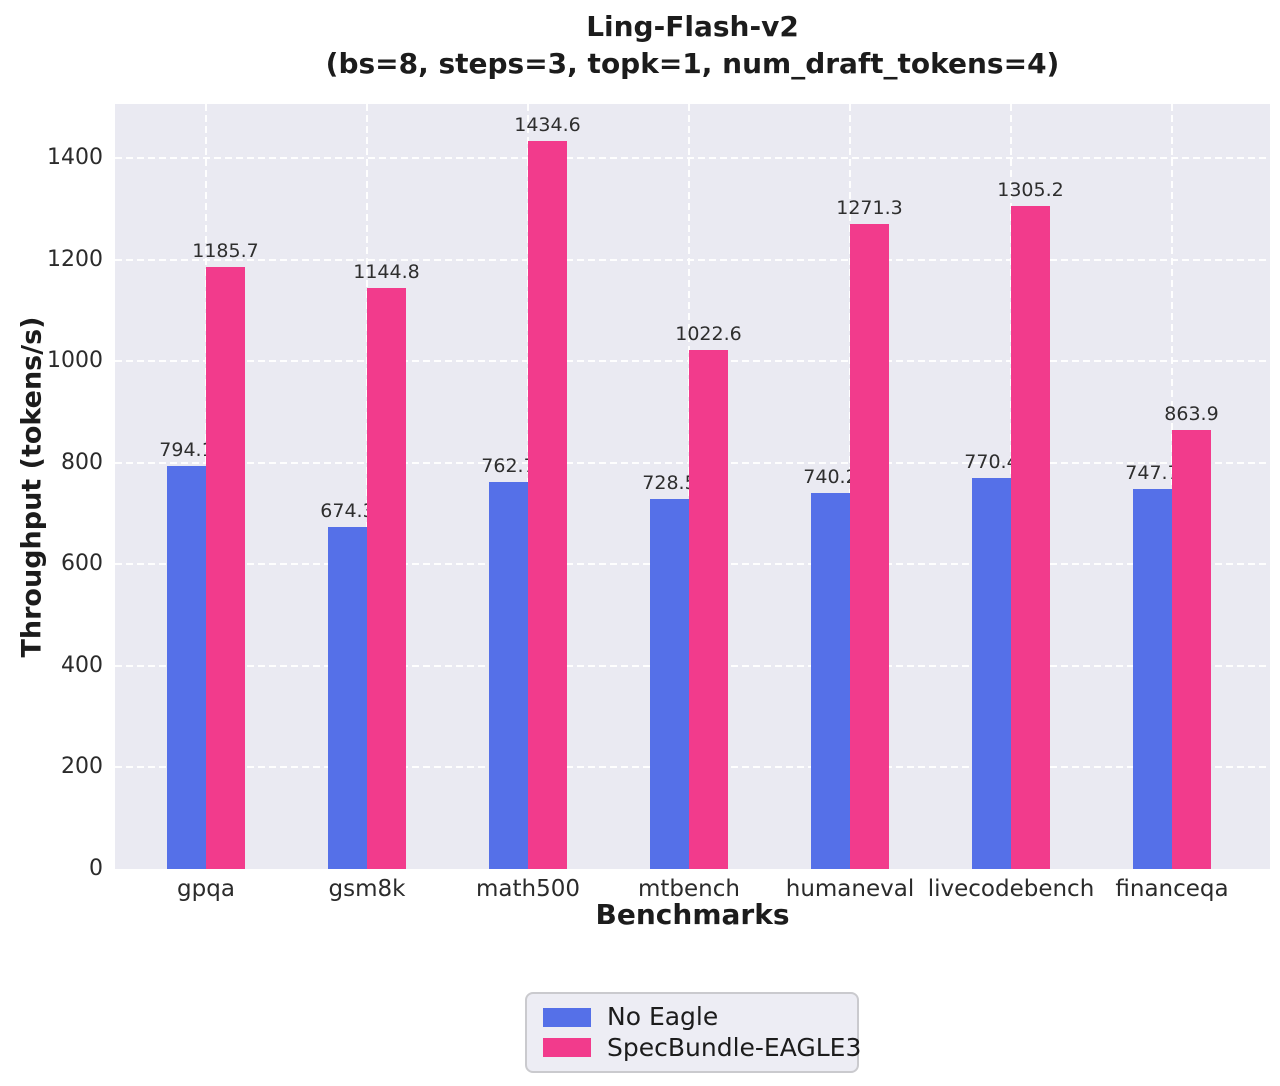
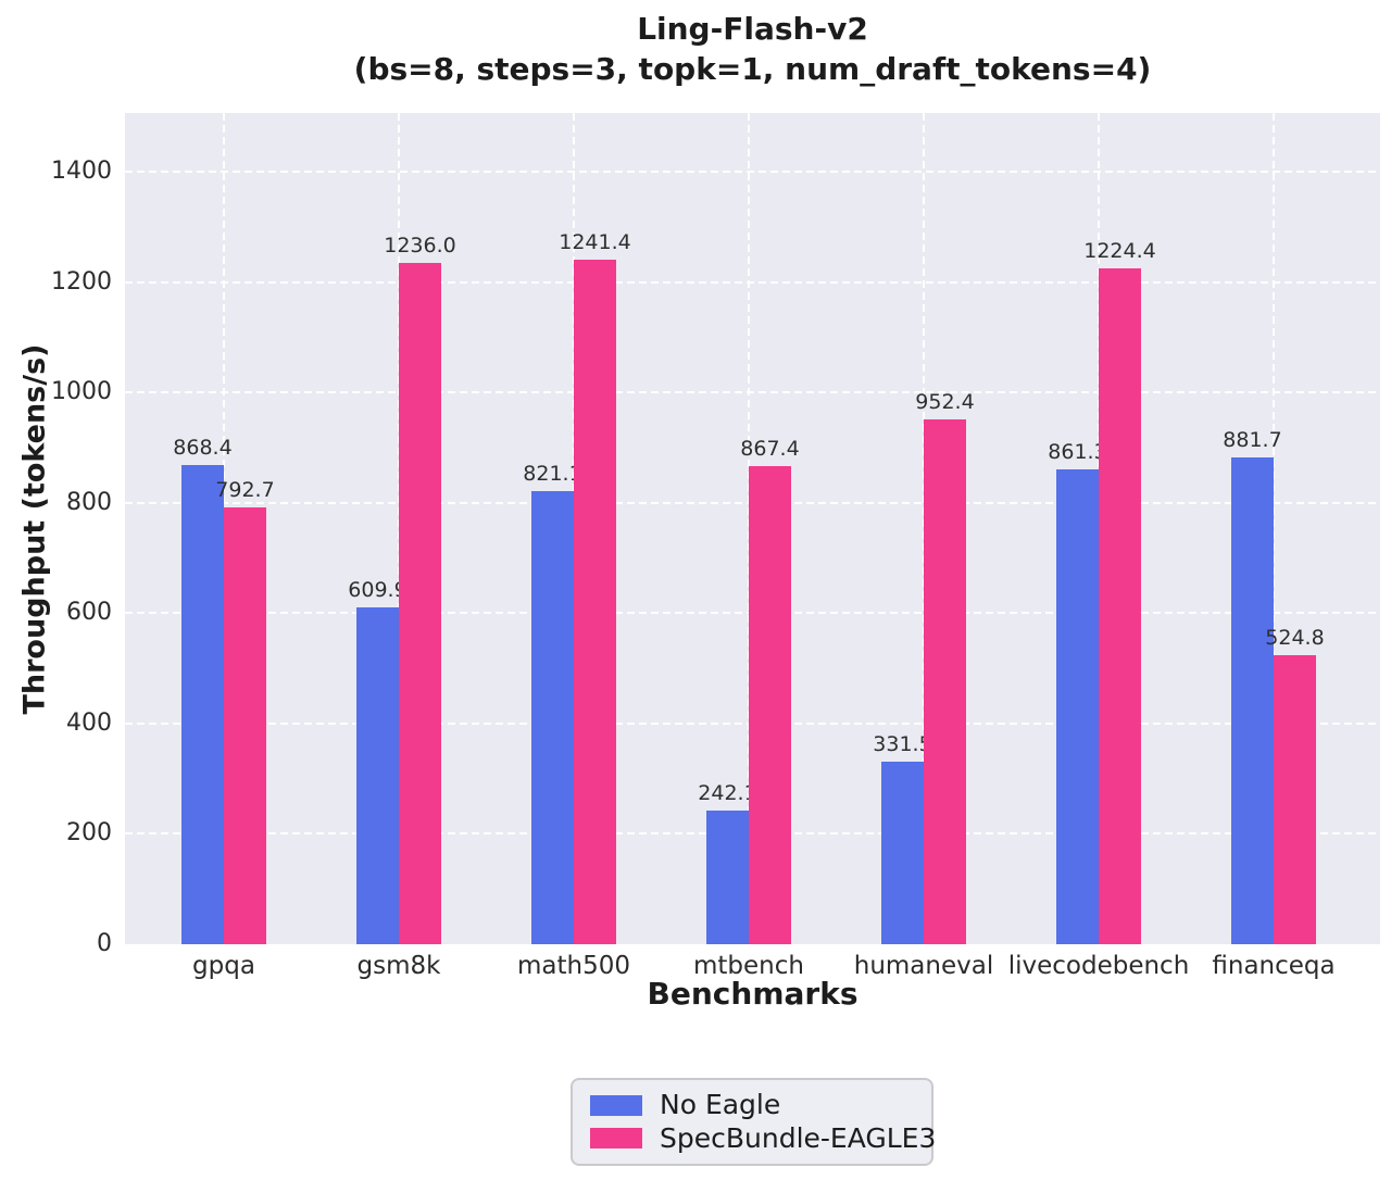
No Eagle/gpqa: 794.1 -> 868.4
SpecBundle-EAGLE3/gpqa: 1185.7 -> 792.7
No Eagle/gsm8k: 674.3 -> 609.9
SpecBundle-EAGLE3/gsm8k: 1144.8 -> 1236.0
No Eagle/math500: 762.7 -> 821.1
SpecBundle-EAGLE3/math500: 1434.6 -> 1241.4
No Eagle/mtbench: 728.5 -> 242.1
SpecBundle-EAGLE3/mtbench: 1022.6 -> 867.4
No Eagle/humaneval: 740.2 -> 331.5
SpecBundle-EAGLE3/humaneval: 1271.3 -> 952.4
No Eagle/livecodebench: 770.4 -> 861.3
SpecBundle-EAGLE3/livecodebench: 1305.2 -> 1224.4
No Eagle/financeqa: 747.7 -> 881.7
SpecBundle-EAGLE3/financeqa: 863.9 -> 524.8
